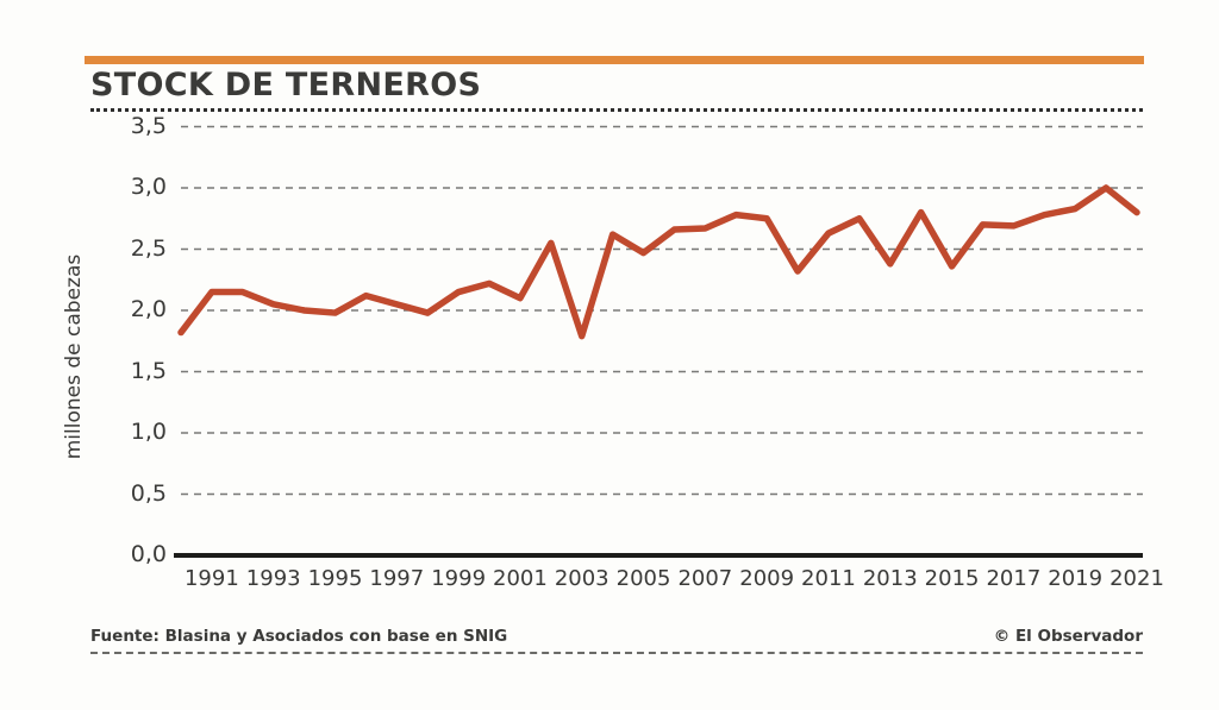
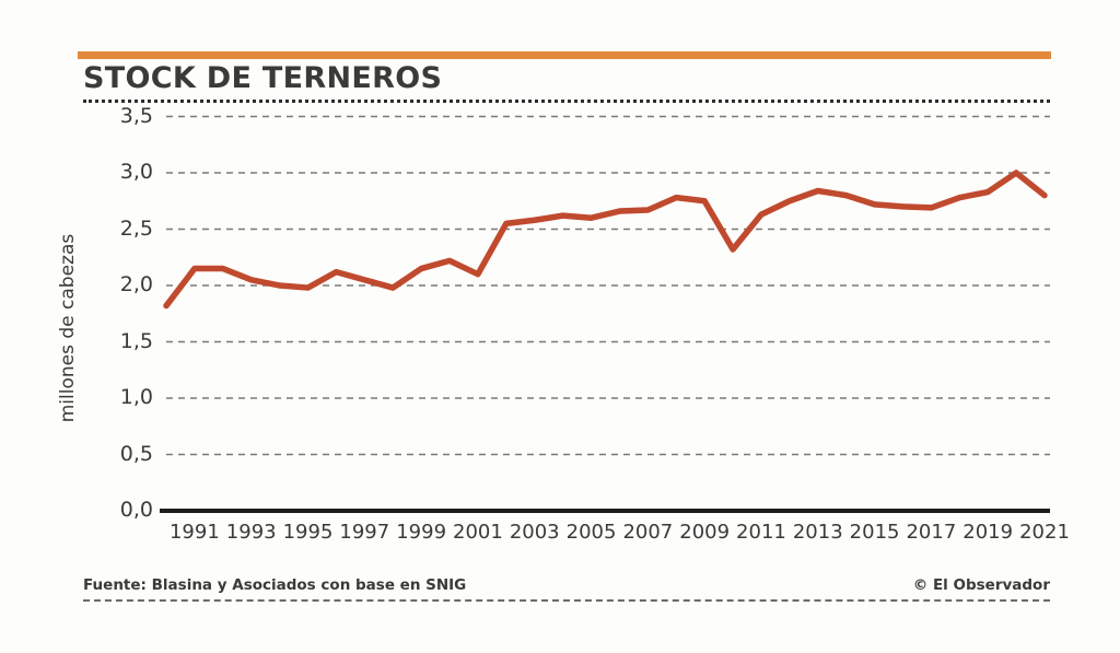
2003: 1,79 -> 2,58
2005: 2,47 -> 2,60
2013: 2,38 -> 2,84
2015: 2,36 -> 2,72
